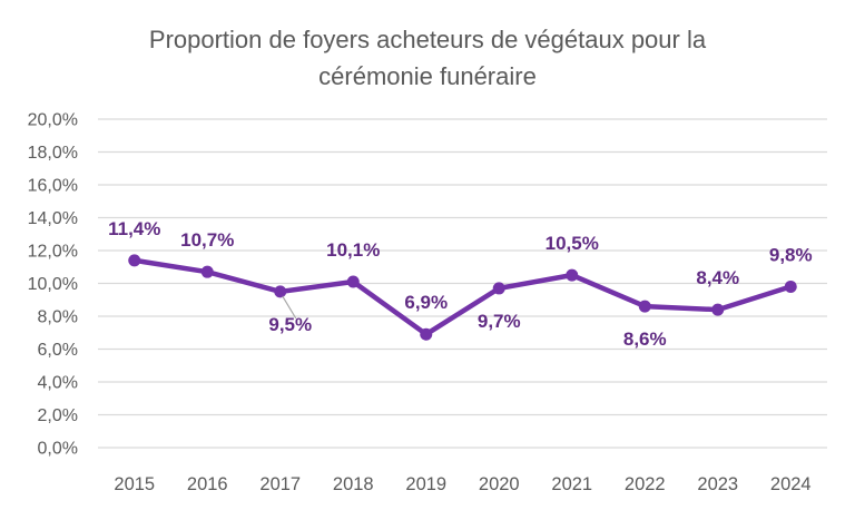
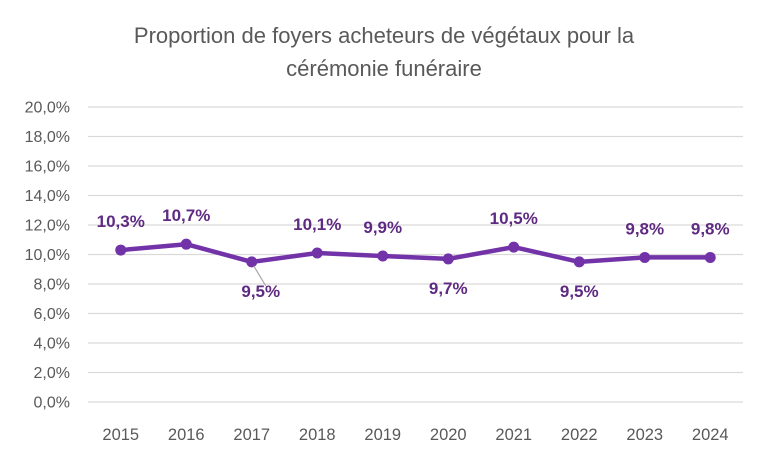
2015: 11,4% -> 10,3%
2019: 6,9% -> 9,9%
2022: 8,6% -> 9,5%
2023: 8,4% -> 9,8%
